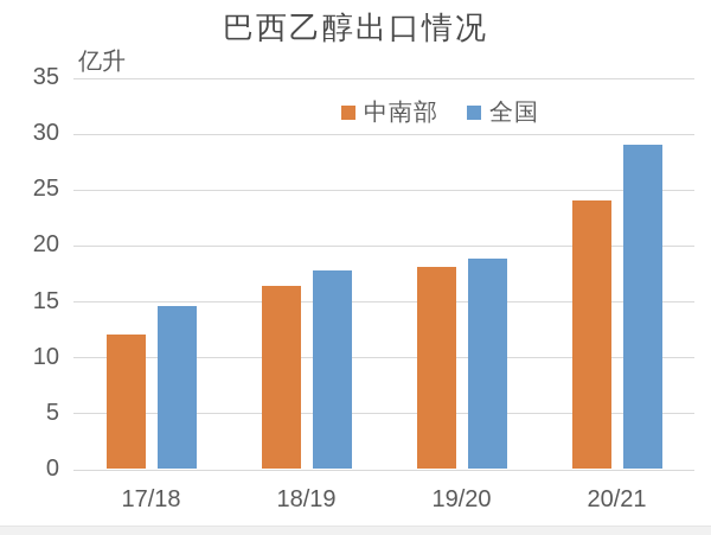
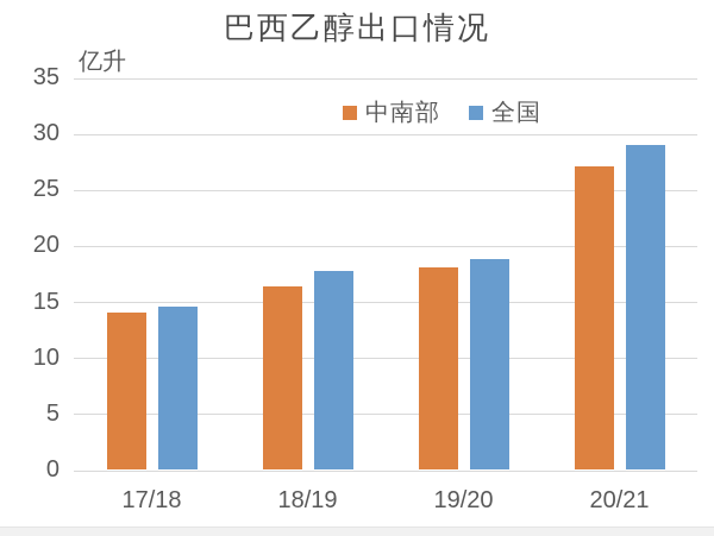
中南部/17/18: 12 -> 14
中南部/20/21: 24 -> 27
